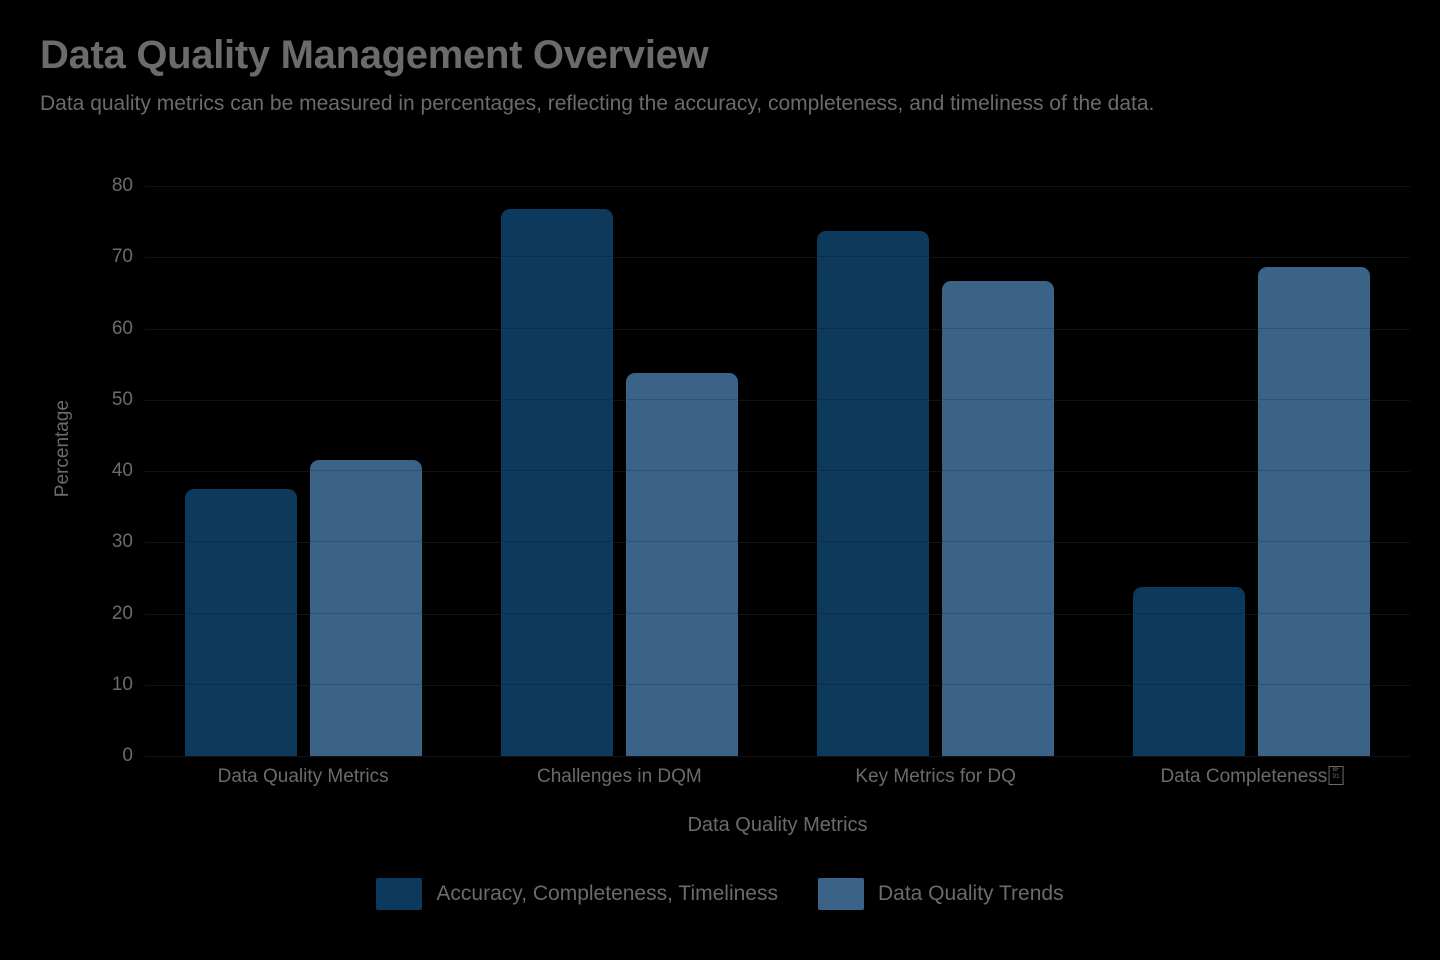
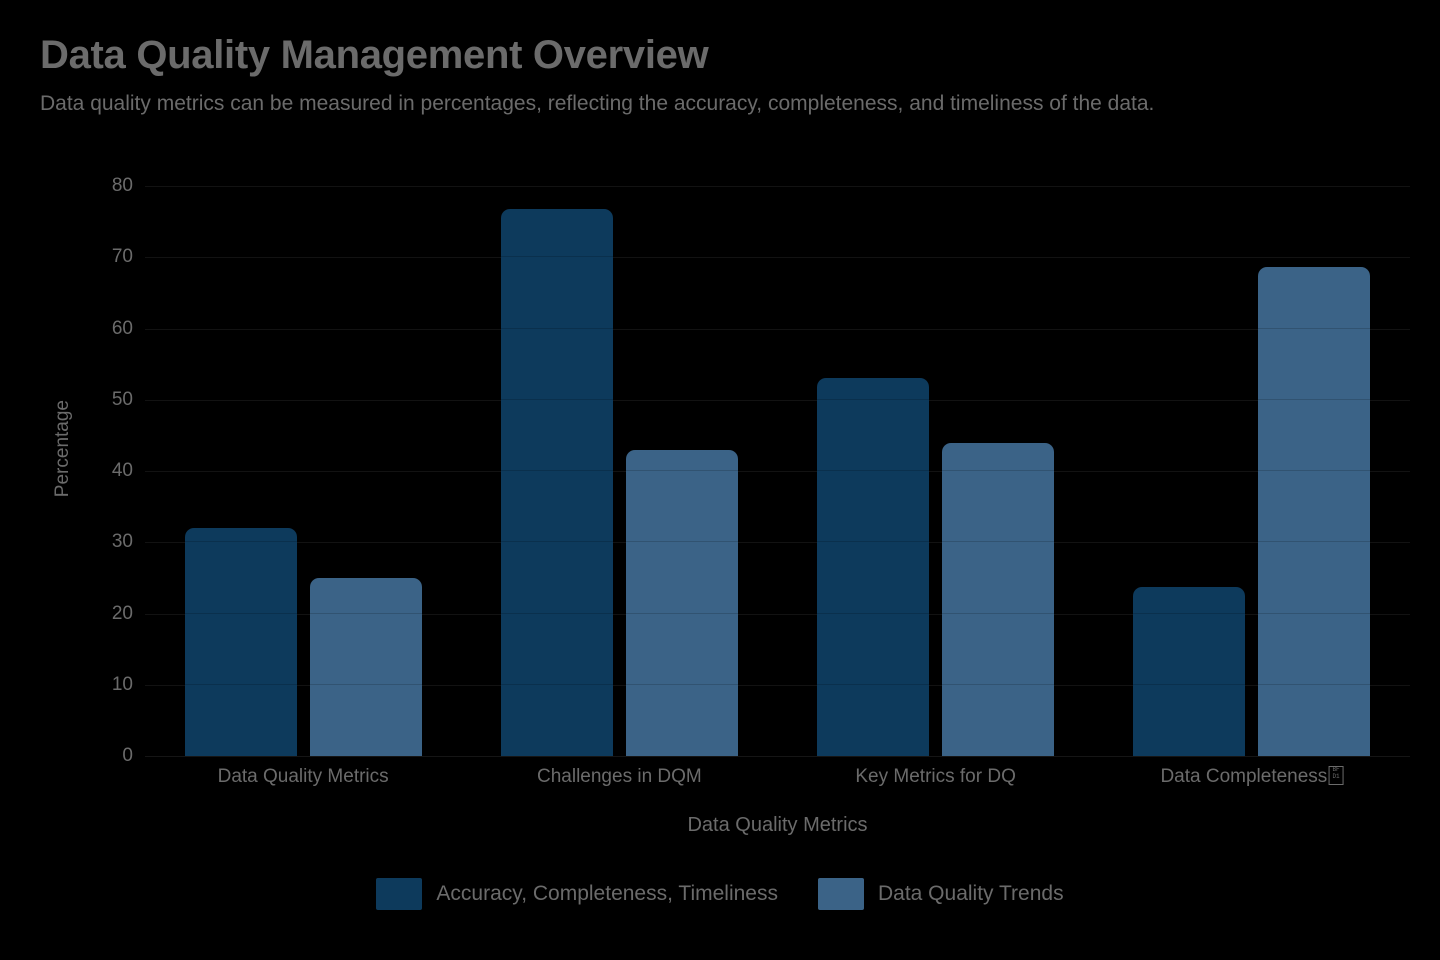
Accuracy, Completeness, Timeliness/Data Quality Metrics: 38 -> 32
Data Quality Trends/Data Quality Metrics: 42 -> 25
Data Quality Trends/Challenges in DQM: 54 -> 43
Accuracy, Completeness, Timeliness/Key Metrics for DQ: 74 -> 53
Data Quality Trends/Key Metrics for DQ: 67 -> 44
